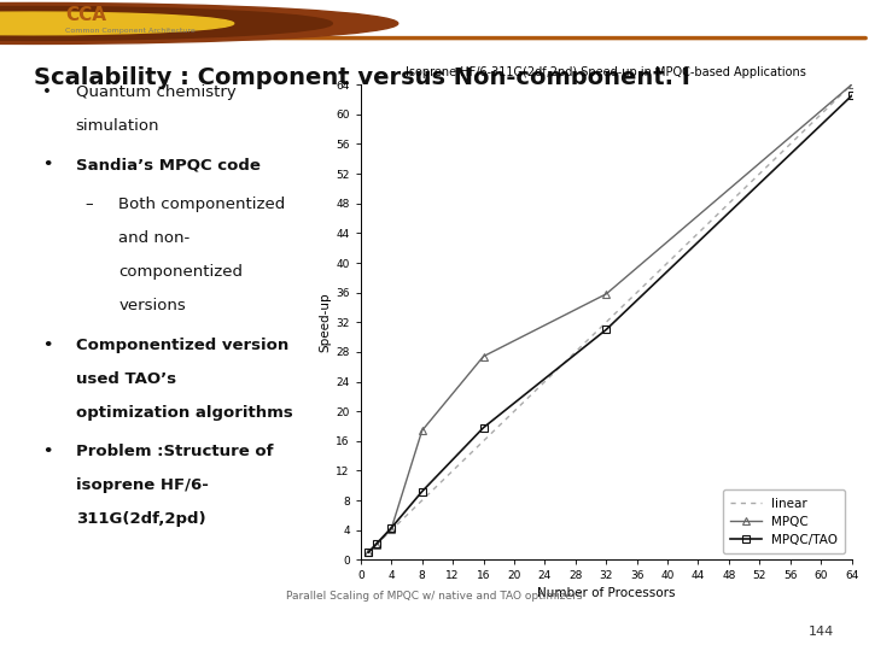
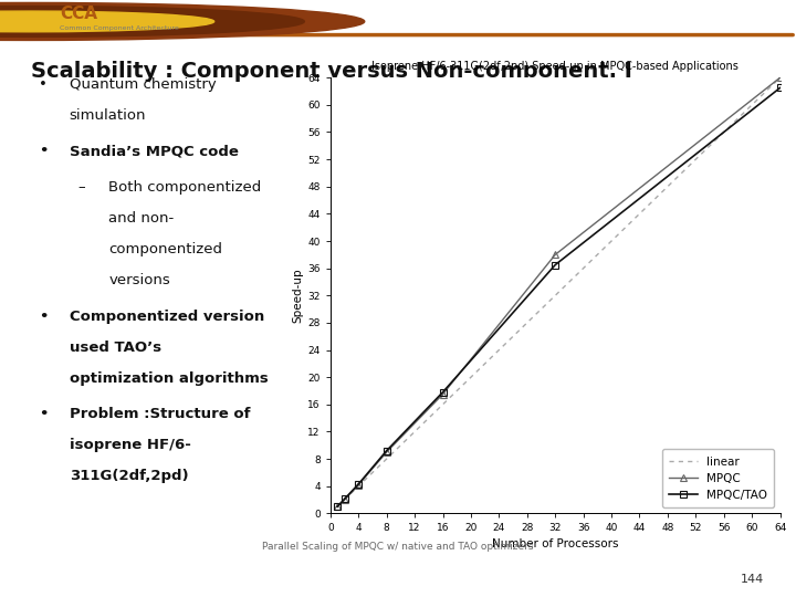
MPQC/8: 17.4 -> 9.0
MPQC/16: 27.4 -> 17.5
MPQC/32: 35.8 -> 38.0
MPQC/TAO/32: 31.0 -> 36.5
